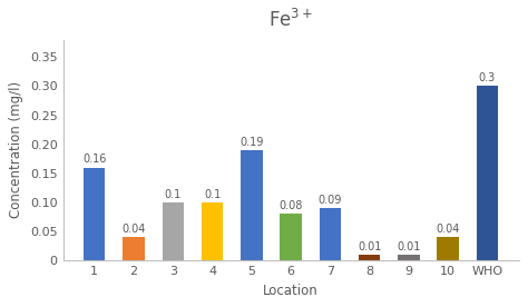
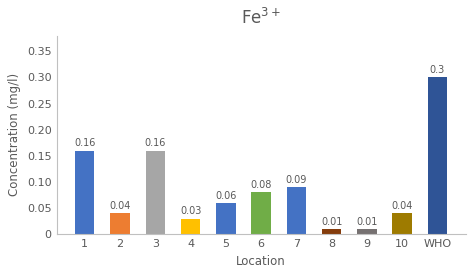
3: 0.1 -> 0.16
4: 0.1 -> 0.03
5: 0.19 -> 0.06
